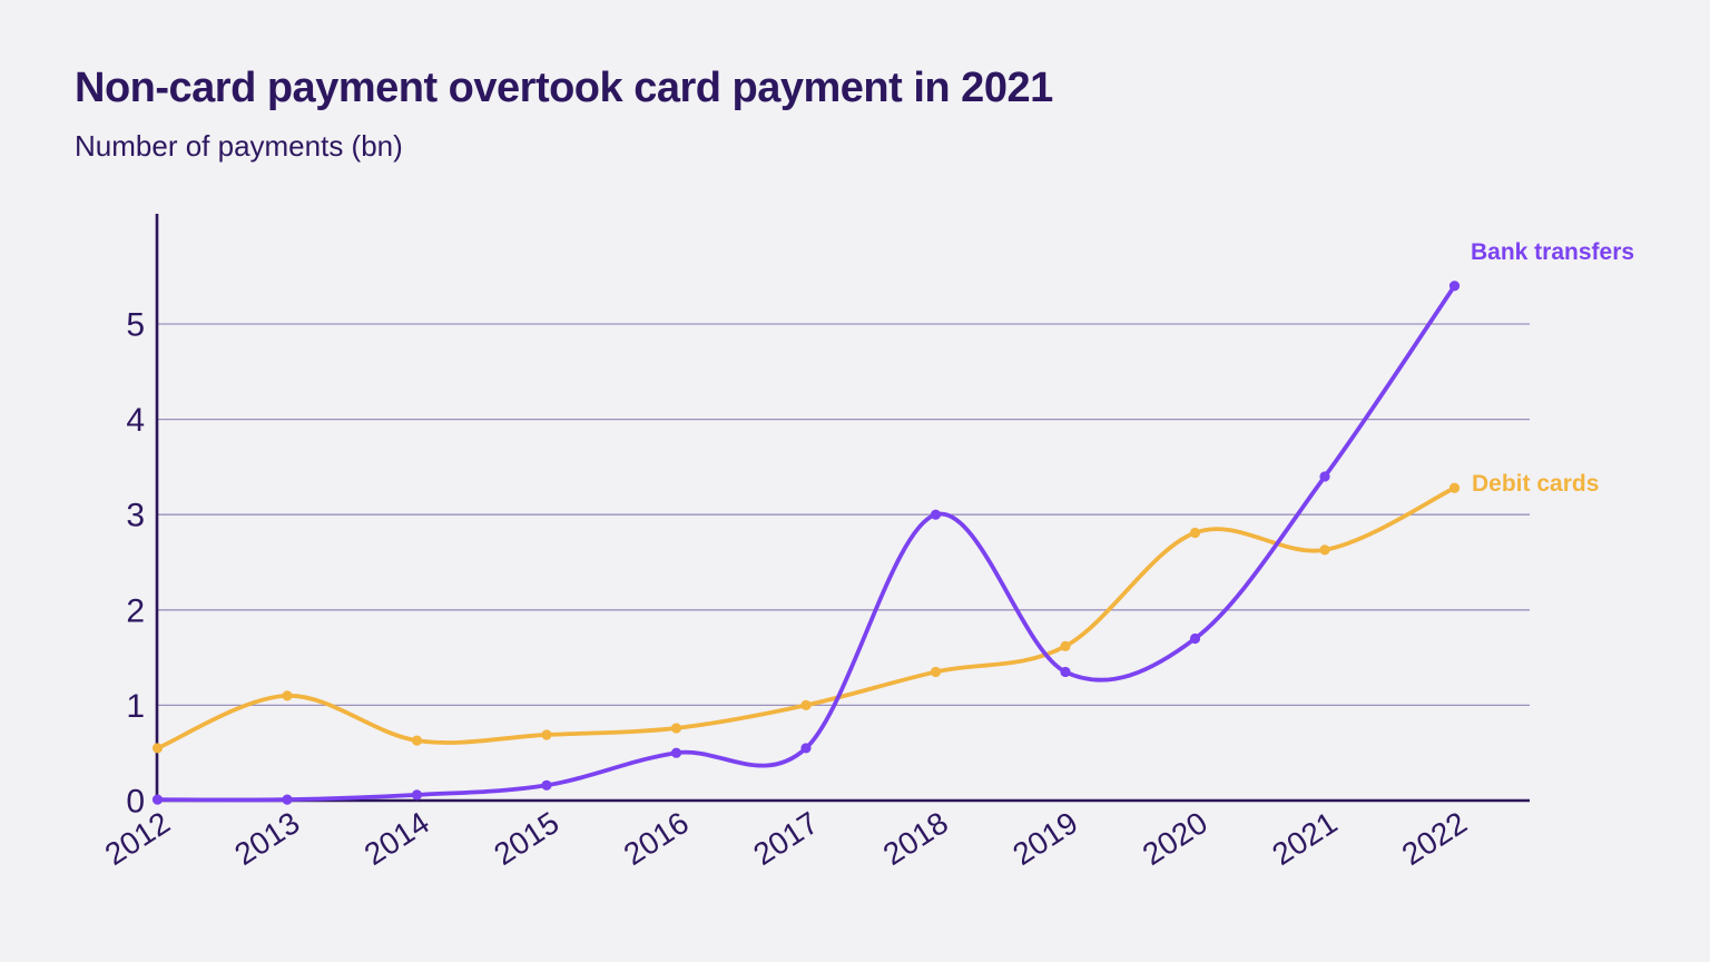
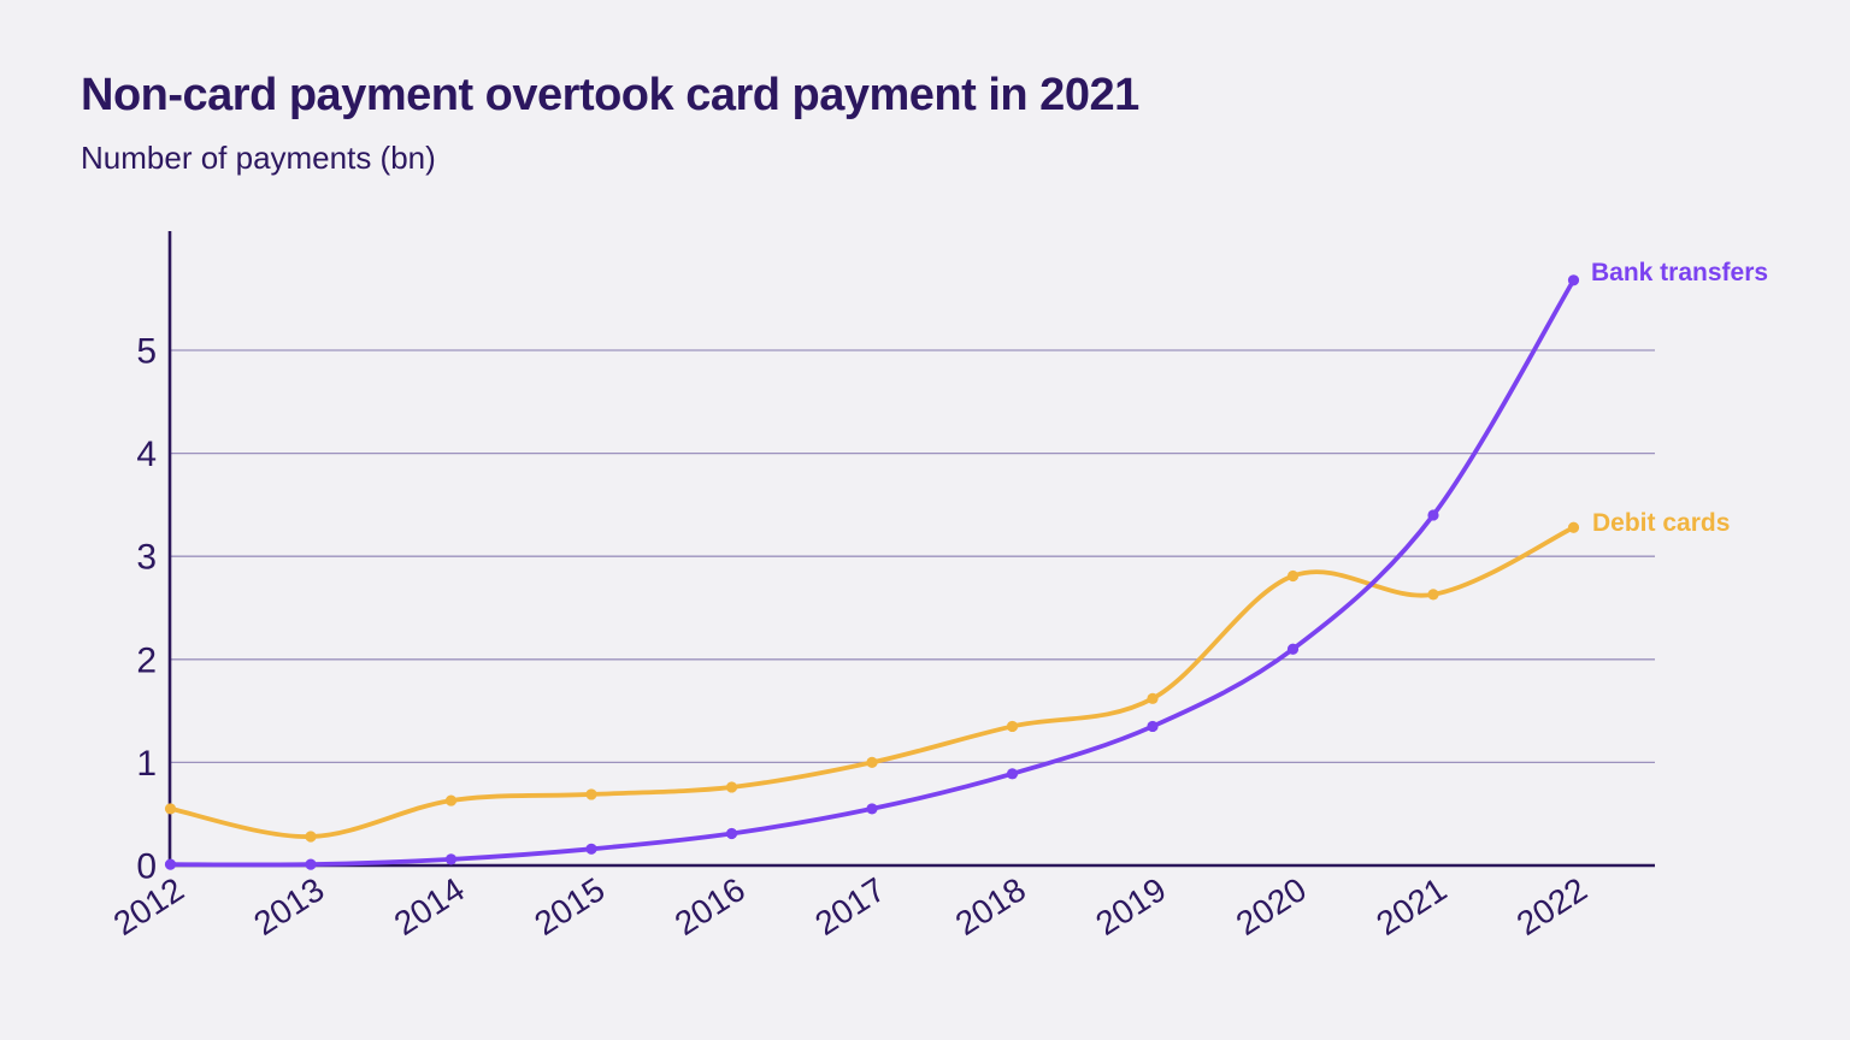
Debit cards/2013: 1.1 -> 0.3
Bank transfers/2016: 0.5 -> 0.3
Bank transfers/2018: 3.0 -> 0.9
Bank transfers/2020: 1.7 -> 2.1
Bank transfers/2022: 5.4 -> 5.7
